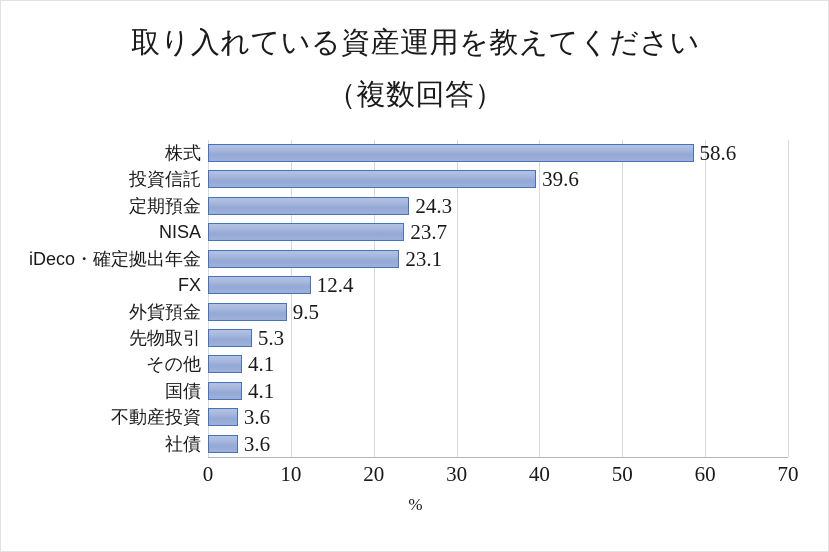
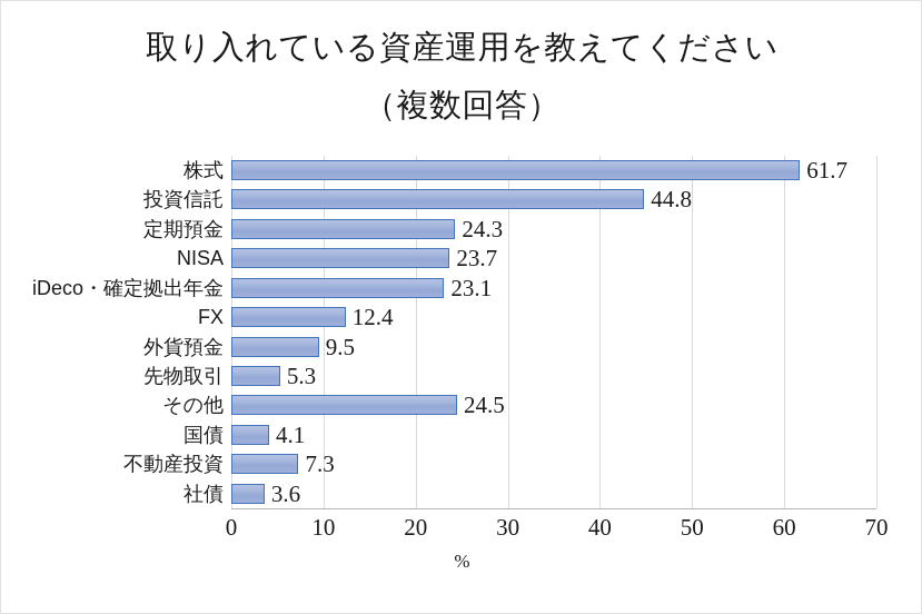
株式: 58.6 -> 61.7
投資信託: 39.6 -> 44.8
その他: 4.1 -> 24.5
不動産投資: 3.6 -> 7.3
